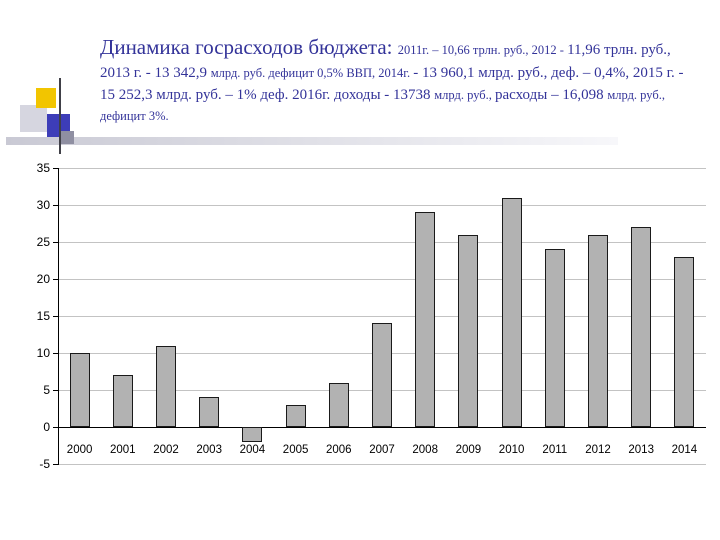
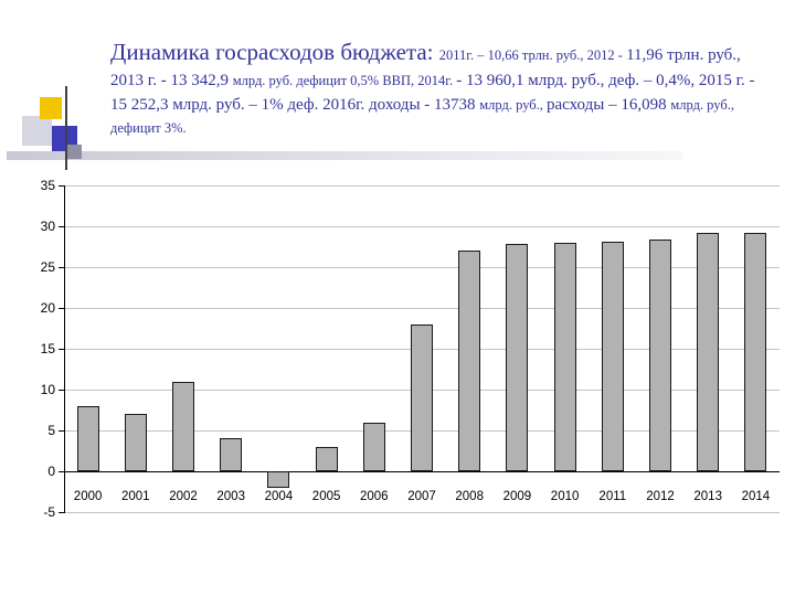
2000: 10 -> 8
2007: 14 -> 18
2008: 29 -> 27
2009: 26 -> 28
2010: 31 -> 28
2011: 24 -> 28
2012: 26 -> 28
2013: 27 -> 29
2014: 23 -> 29
